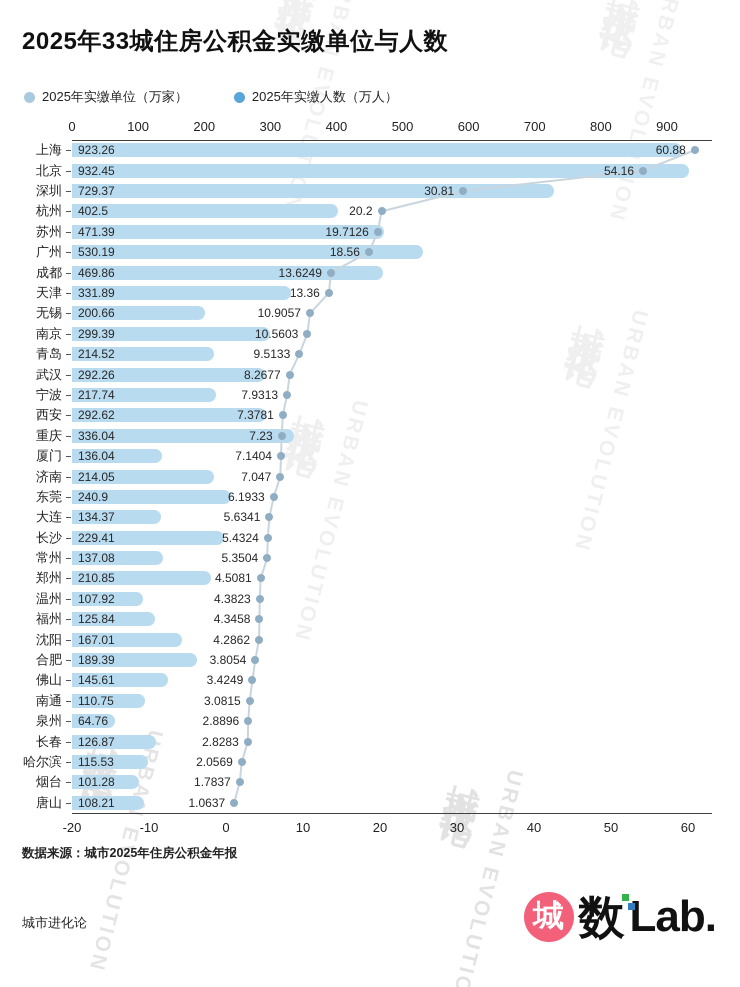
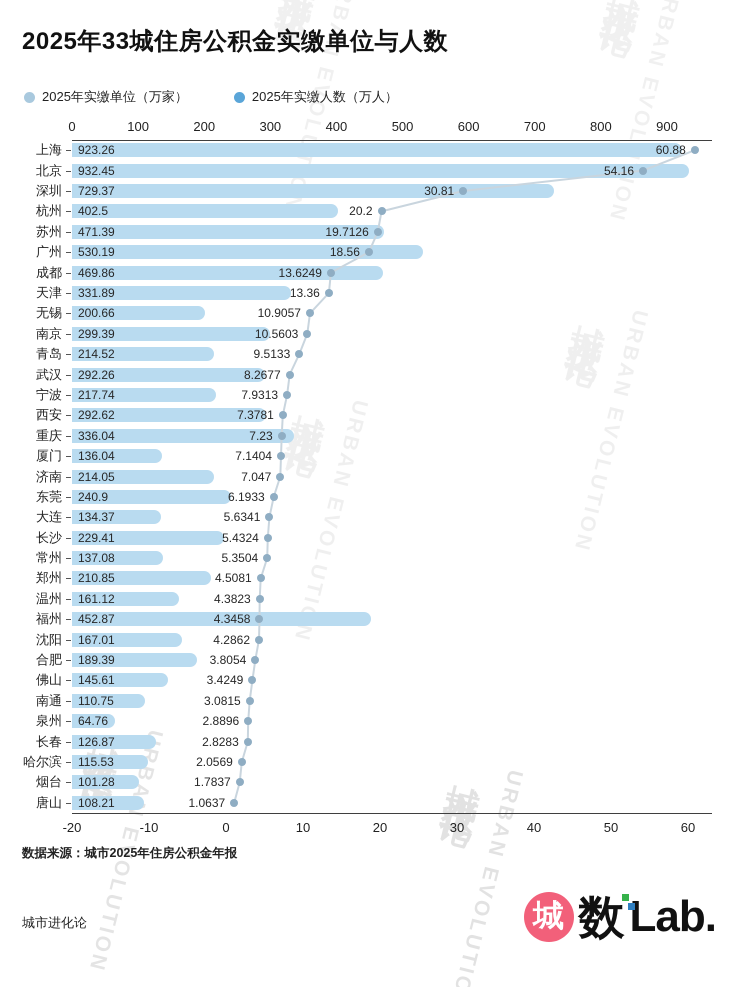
2025年实缴人数（万人）/温州: 107.92 -> 161.12
2025年实缴人数（万人）/福州: 125.84 -> 452.87
